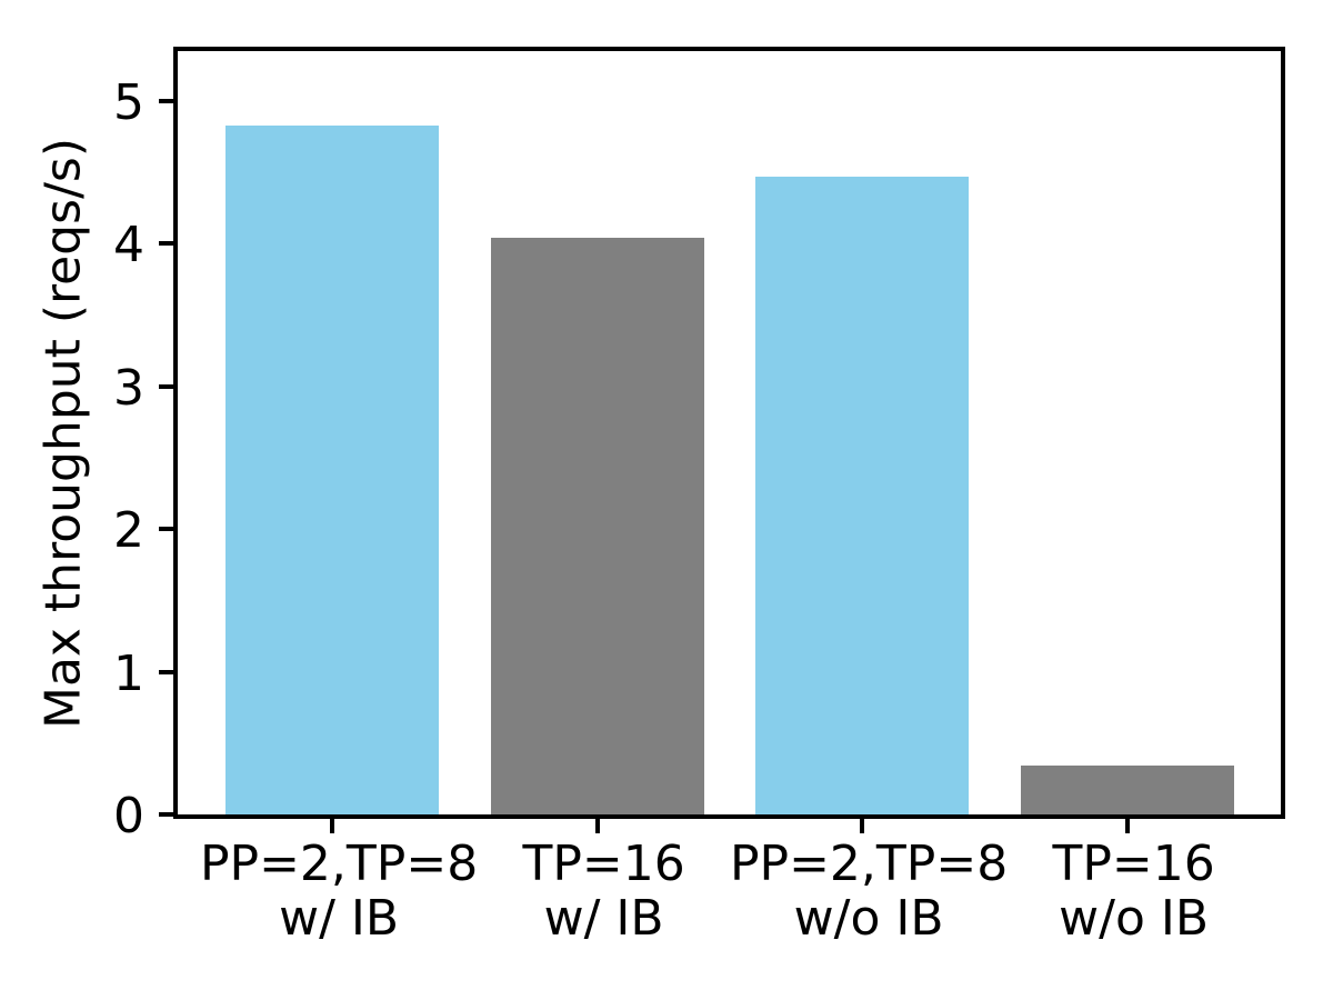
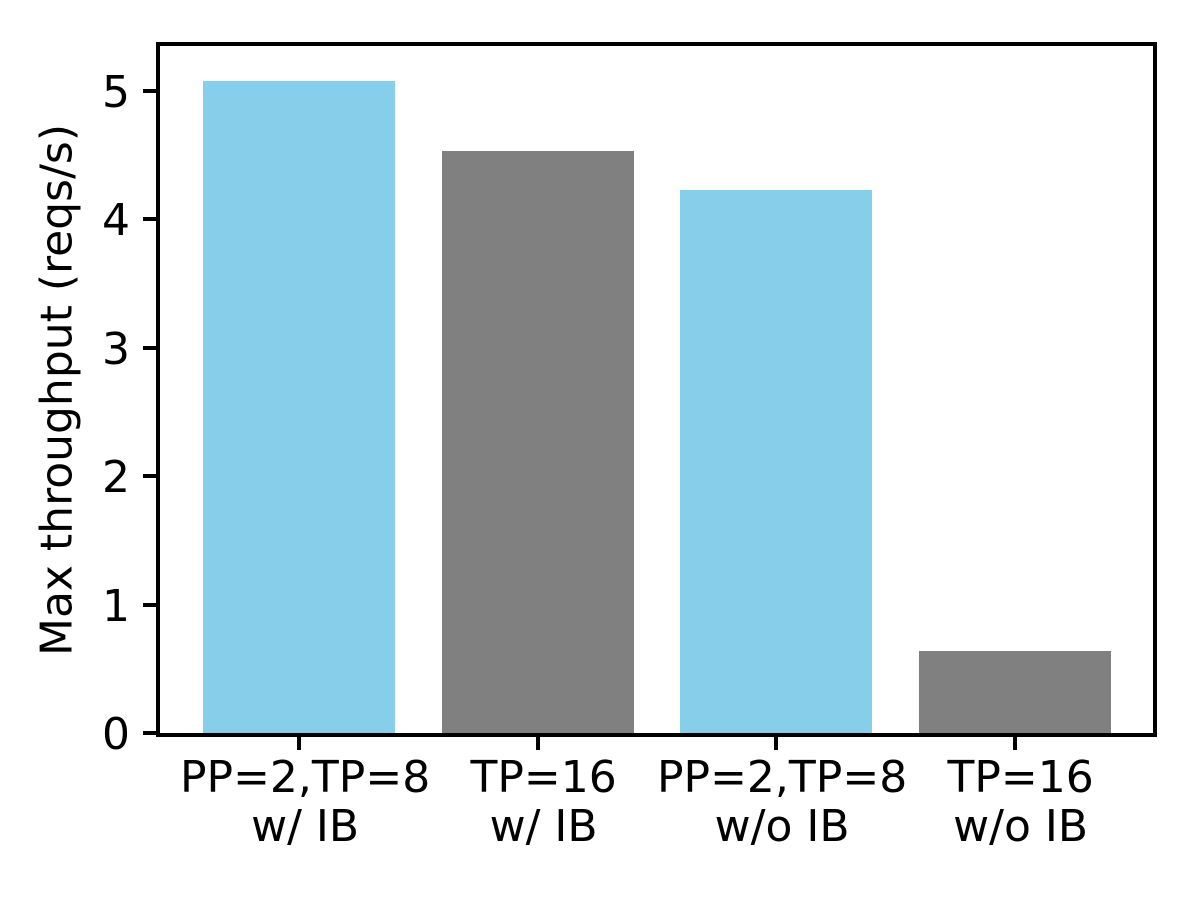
PP=2,TP=8 w/ IB: 4.83 -> 5.08
TP=16 w/ IB: 4.04 -> 4.53
PP=2,TP=8 w/o IB: 4.47 -> 4.23
TP=16 w/o IB: 0.34 -> 0.64
